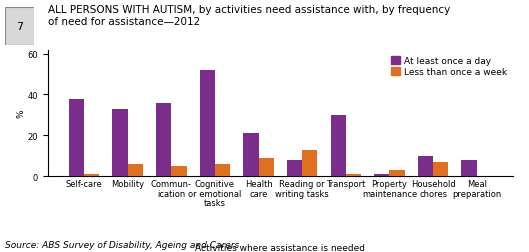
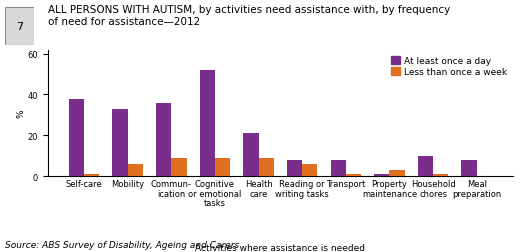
Less than once a week/Commun- ication: 5 -> 9
Less than once a week/Cognitive or emotional tasks: 6 -> 9
Less than once a week/Reading or writing tasks: 13 -> 6
At least once a day/Transport: 30 -> 8
Less than once a week/Household chores: 7 -> 1
